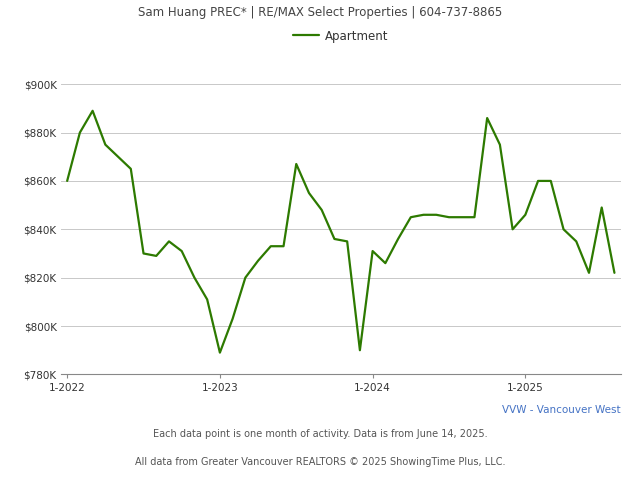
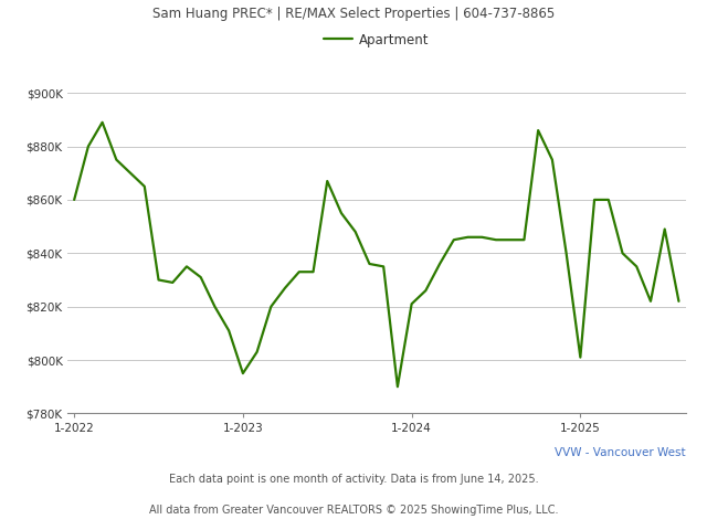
1-2023: $789K -> $795K
1-2024: $831K -> $821K
1-2025: $846K -> $801K
